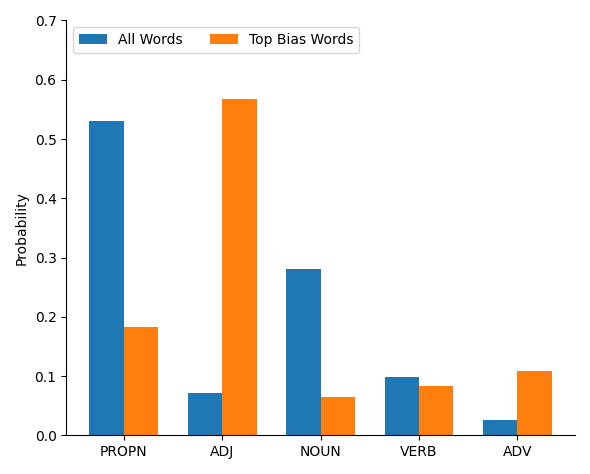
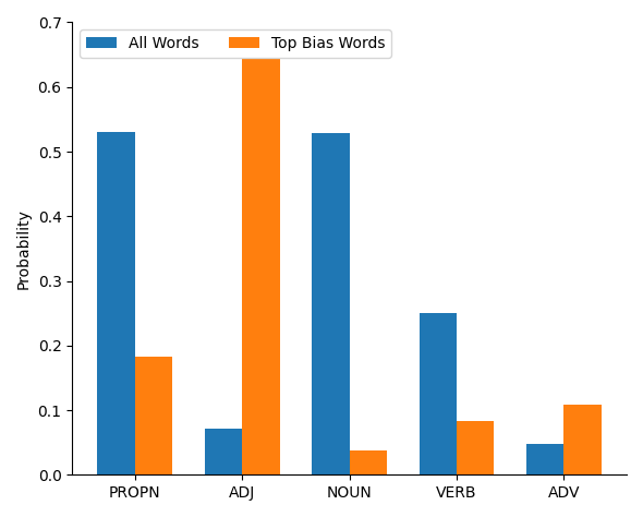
Top Bias Words/ADJ: 0.568 -> 0.644
All Words/NOUN: 0.280 -> 0.528
Top Bias Words/NOUN: 0.065 -> 0.038
All Words/VERB: 0.099 -> 0.250
All Words/ADV: 0.025 -> 0.048
